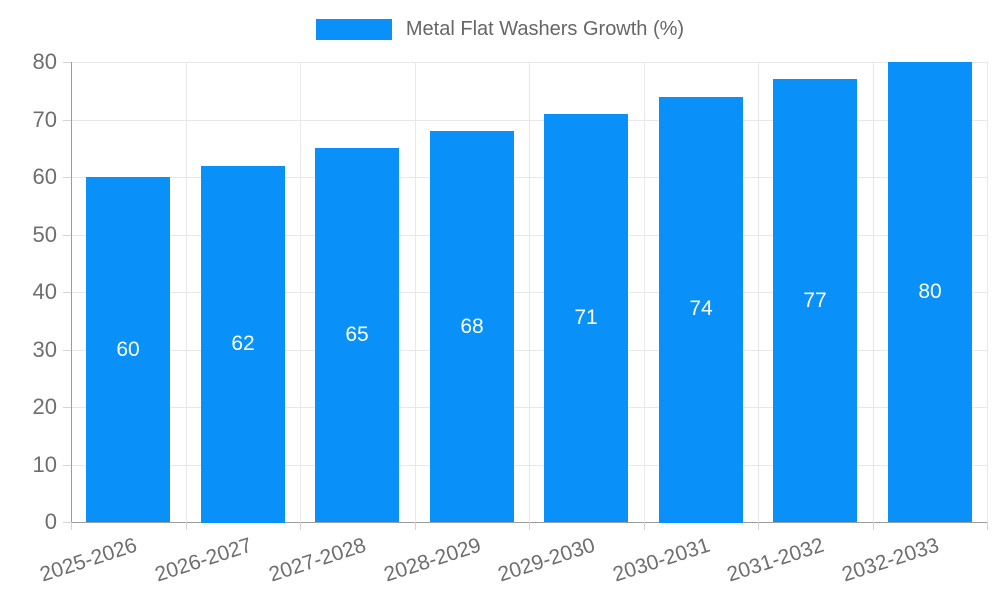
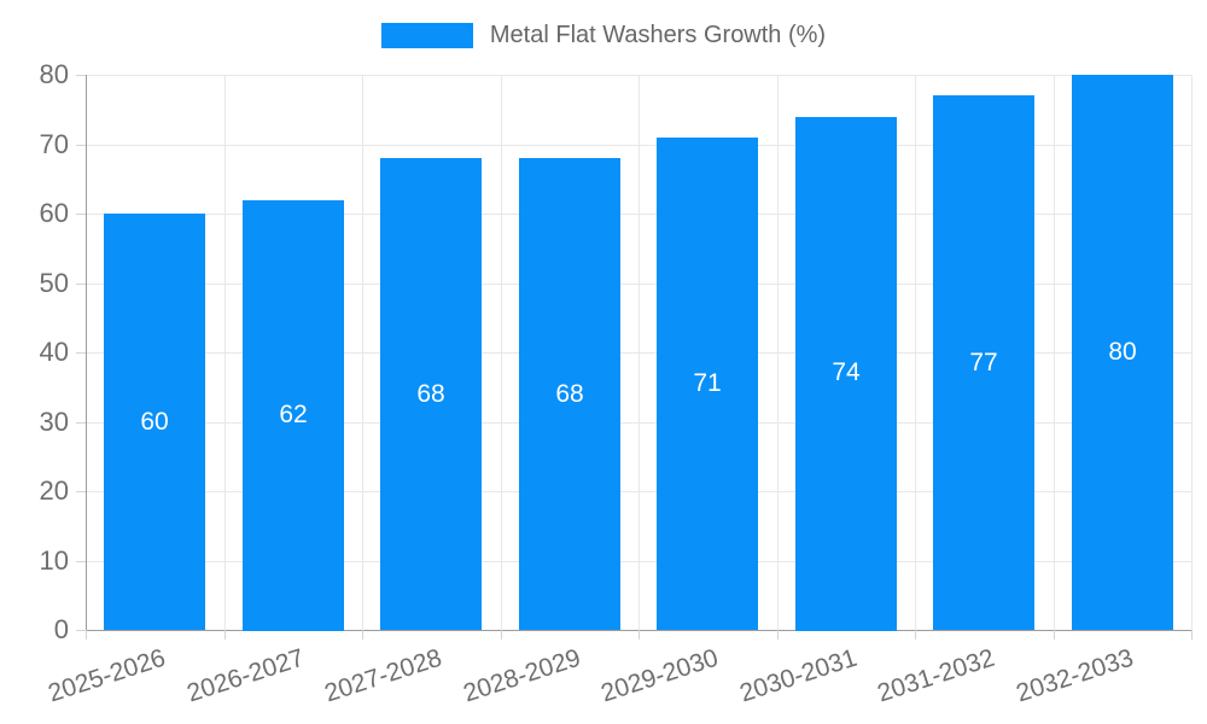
2027-2028: 65 -> 68
